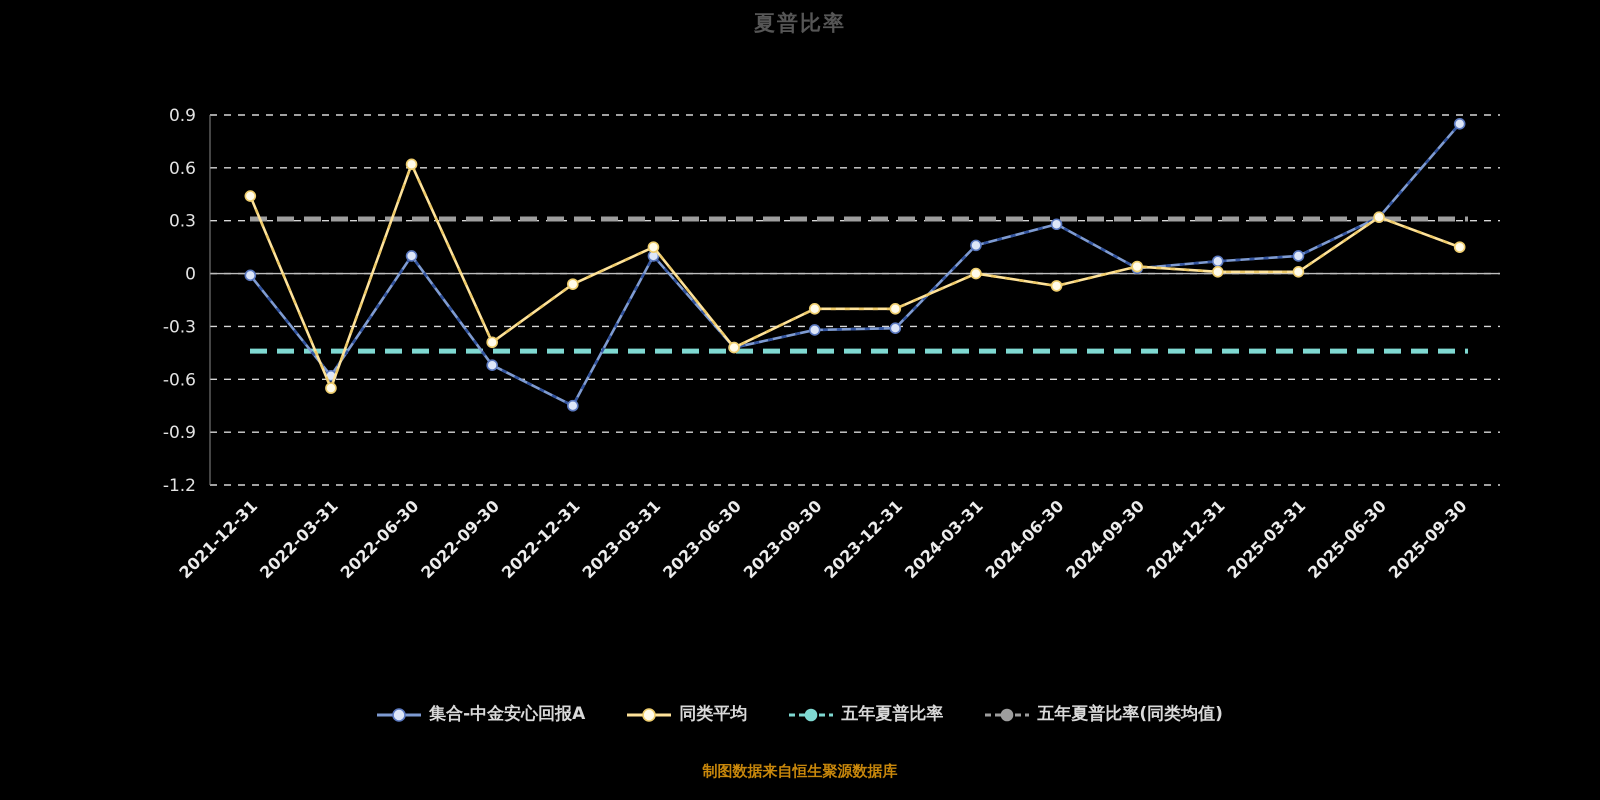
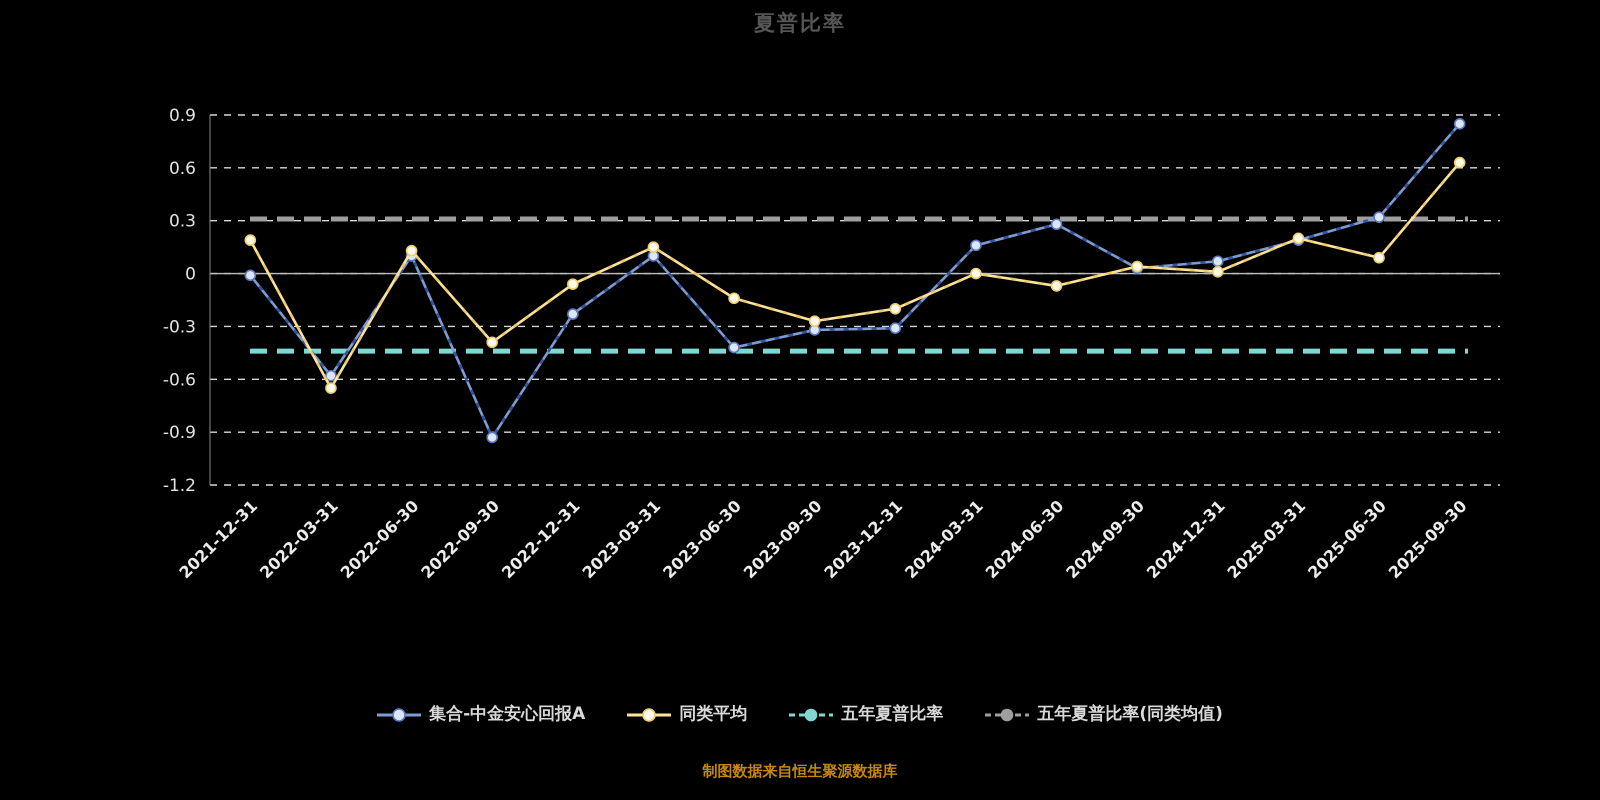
同类平均/2021-12-31: 0.44 -> 0.19
同类平均/2022-06-30: 0.62 -> 0.13
集合-中金安心回报A/2022-09-30: -0.52 -> -0.93
集合-中金安心回报A/2022-12-31: -0.75 -> -0.23
同类平均/2023-06-30: -0.42 -> -0.14
同类平均/2023-09-30: -0.20 -> -0.27
集合-中金安心回报A/2025-03-31: 0.10 -> 0.19
同类平均/2025-03-31: 0.01 -> 0.20
同类平均/2025-06-30: 0.32 -> 0.09
同类平均/2025-09-30: 0.15 -> 0.63
